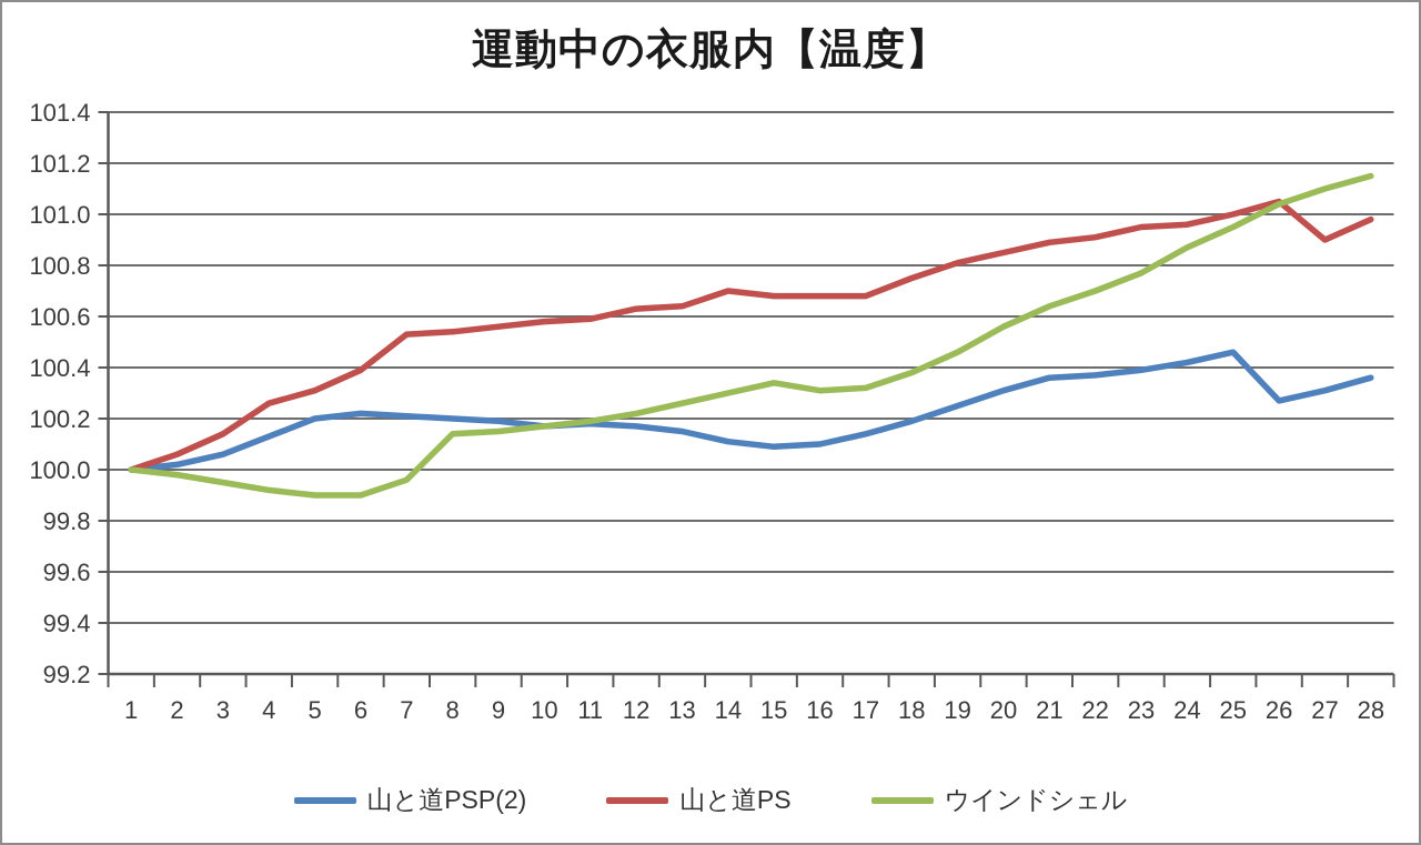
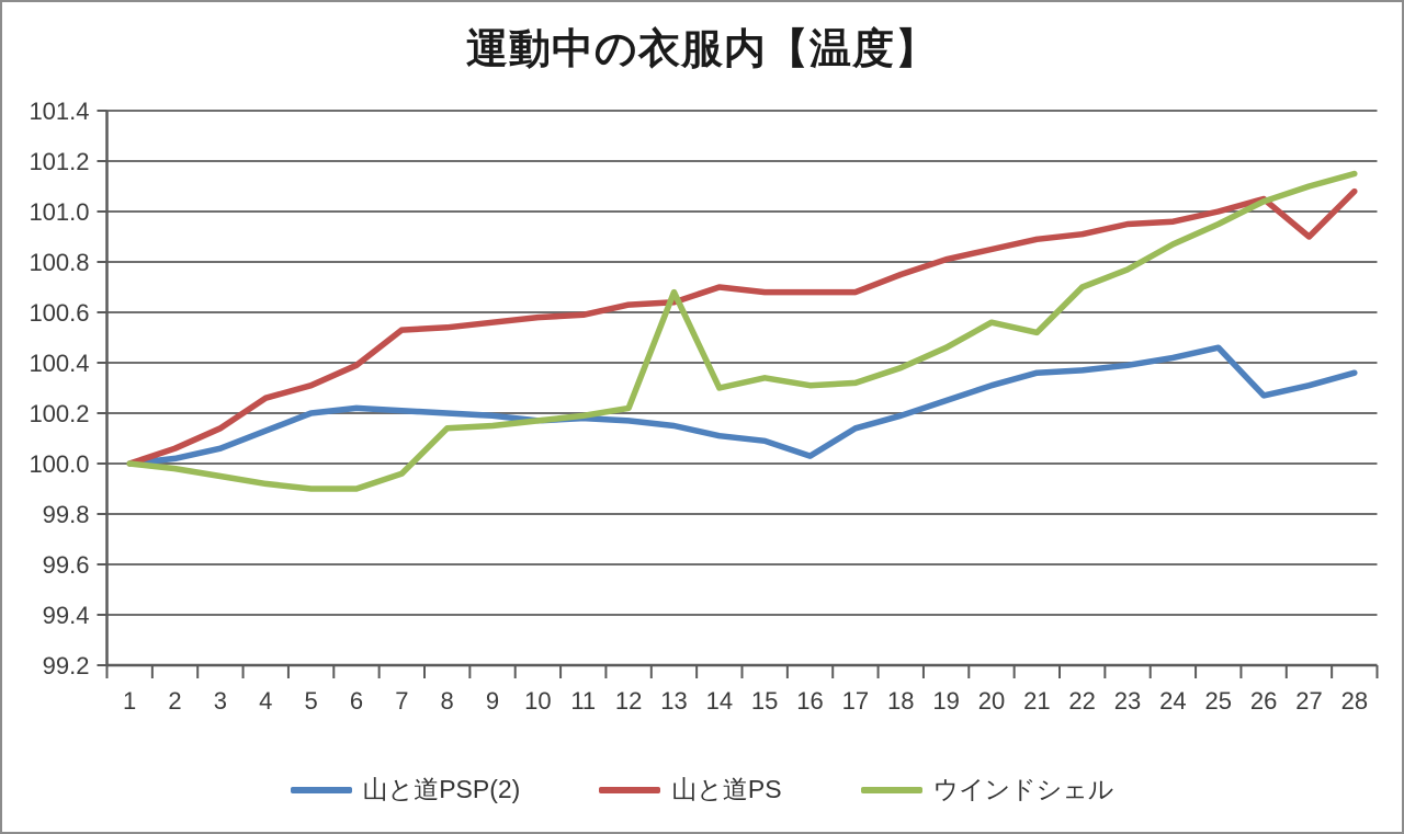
ウインドシェル/13: 100.26 -> 100.68
山と道PSP(2)/16: 100.10 -> 100.03
ウインドシェル/21: 100.64 -> 100.52
山と道PS/28: 100.98 -> 101.08
